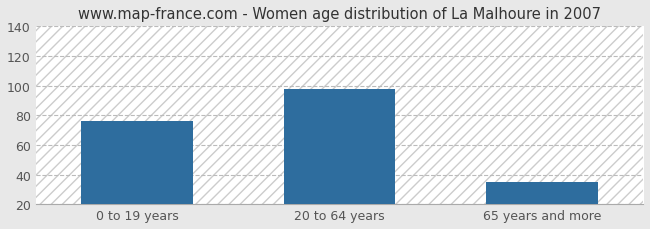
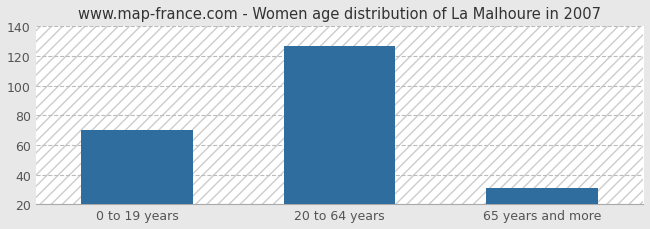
0 to 19 years: 76 -> 70
20 to 64 years: 98 -> 127
65 years and more: 35 -> 31
